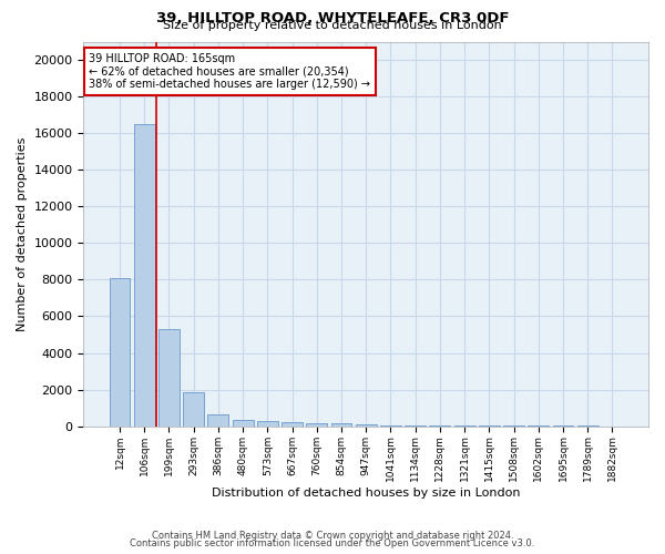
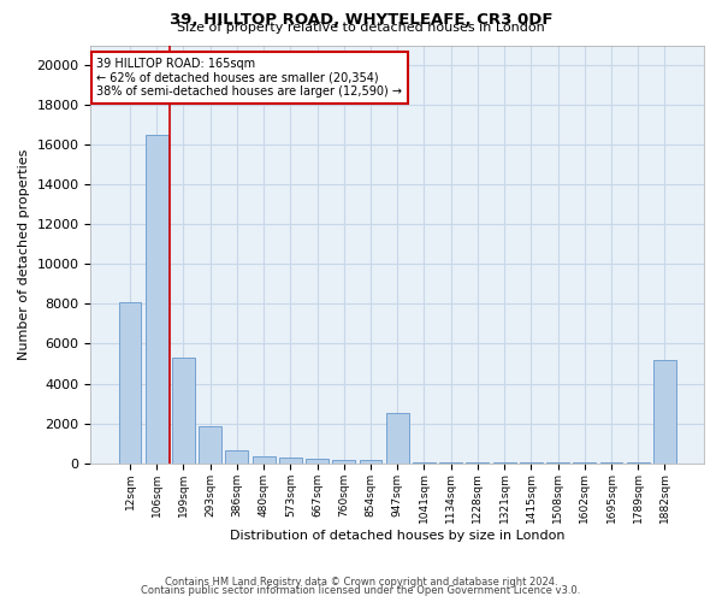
947sqm: 100 -> 2500
1882sqm: 0 -> 5200
